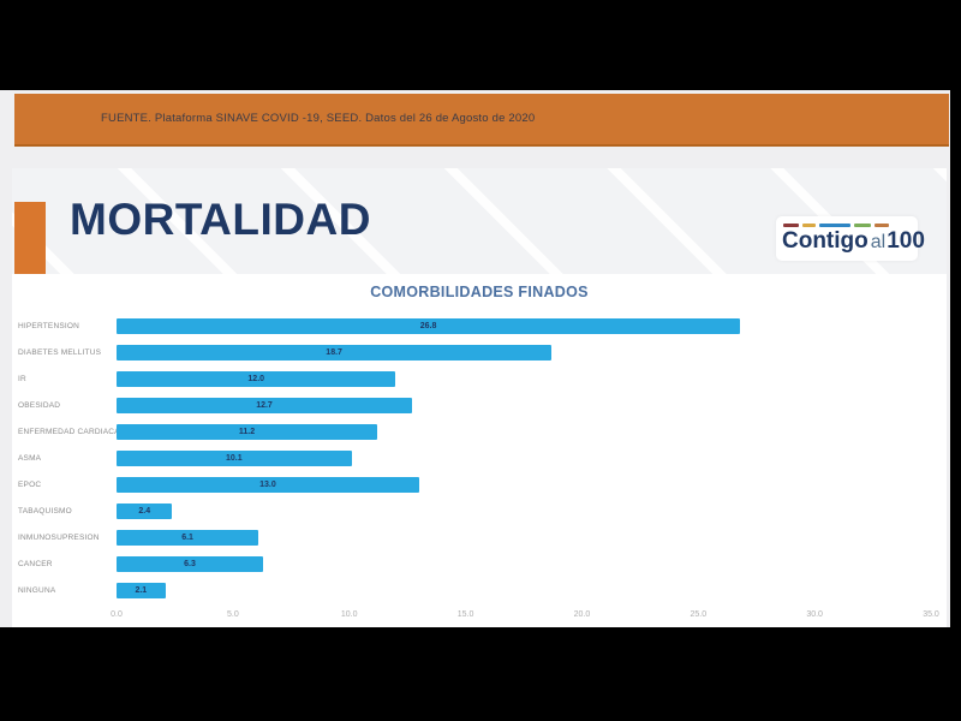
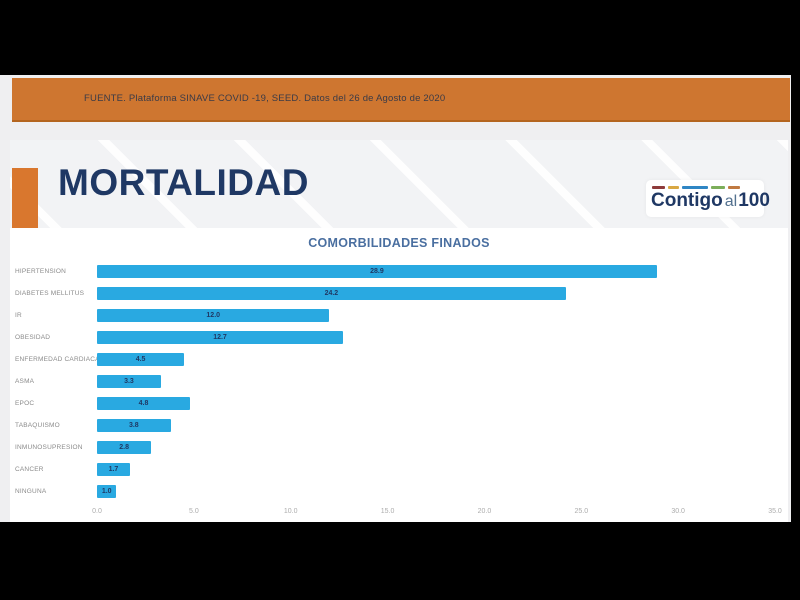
HIPERTENSION: 26.8 -> 28.9
DIABETES MELLITUS: 18.7 -> 24.2
ENFERMEDAD CARDIACA: 11.2 -> 4.5
ASMA: 10.1 -> 3.3
EPOC: 13.0 -> 4.8
TABAQUISMO: 2.4 -> 3.8
INMUNOSUPRESION: 6.1 -> 2.8
CANCER: 6.3 -> 1.7
NINGUNA: 2.1 -> 1.0
